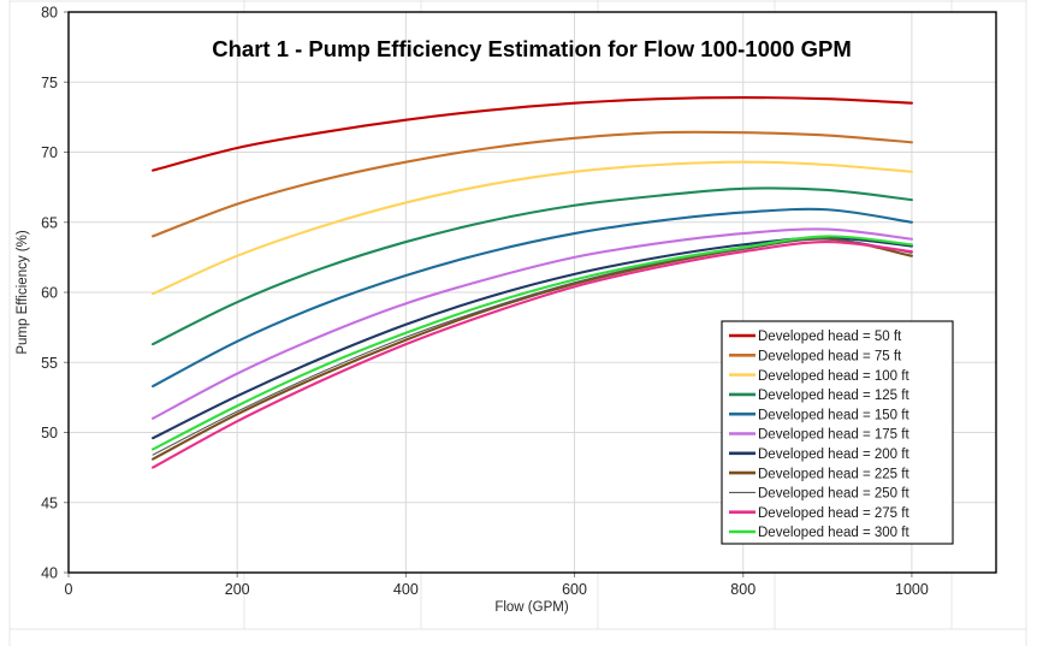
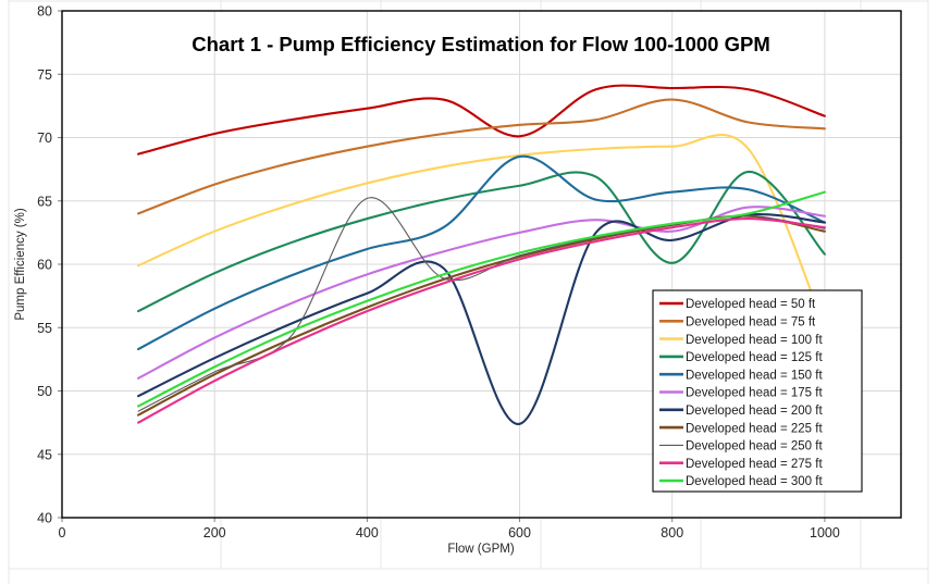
Developed head = 250 ft/400: 56.8 -> 65.2
Developed head = 50 ft/600: 73.5 -> 70.1
Developed head = 150 ft/600: 64.2 -> 68.5
Developed head = 200 ft/600: 61.3 -> 47.4
Developed head = 75 ft/800: 71.4 -> 73.0
Developed head = 125 ft/800: 67.4 -> 60.1
Developed head = 175 ft/800: 64.2 -> 62.6
Developed head = 200 ft/800: 63.4 -> 61.9
Developed head = 50 ft/1000: 73.5 -> 71.7
Developed head = 100 ft/1000: 68.6 -> 55.0
Developed head = 125 ft/1000: 66.6 -> 60.8
Developed head = 150 ft/1000: 65.0 -> 63.3
Developed head = 300 ft/1000: 63.4 -> 65.7
